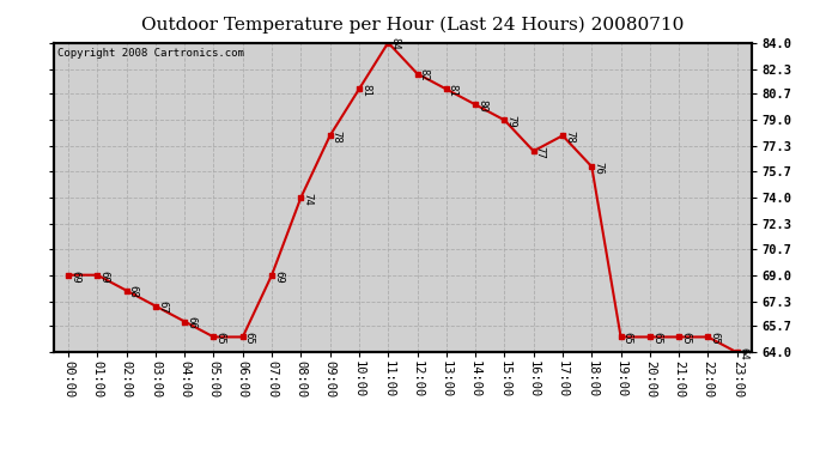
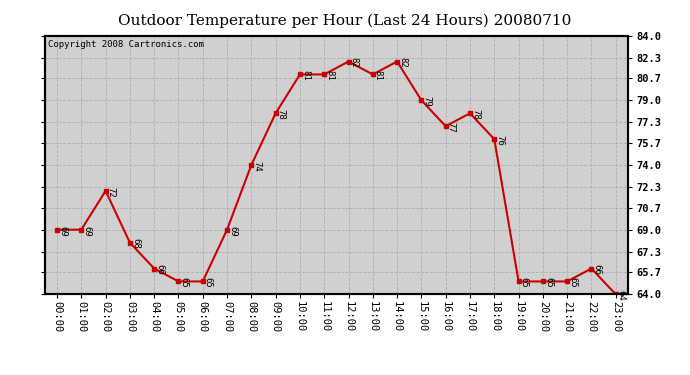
02:00: 68 -> 72
03:00: 67 -> 68
11:00: 84 -> 81
14:00: 80 -> 82
22:00: 65 -> 66
